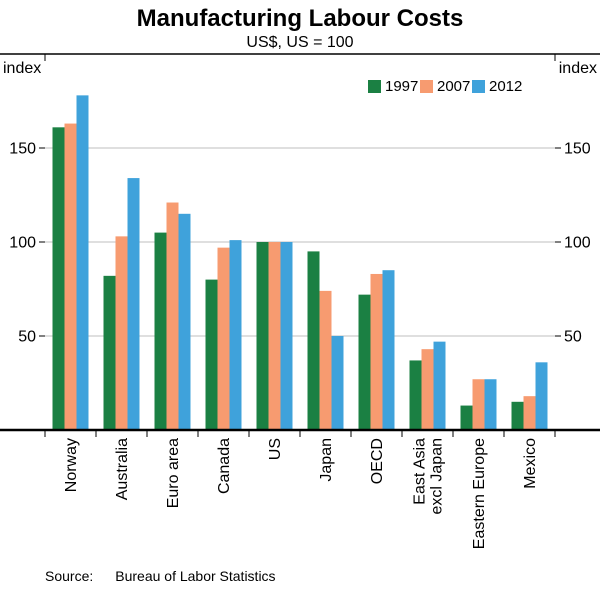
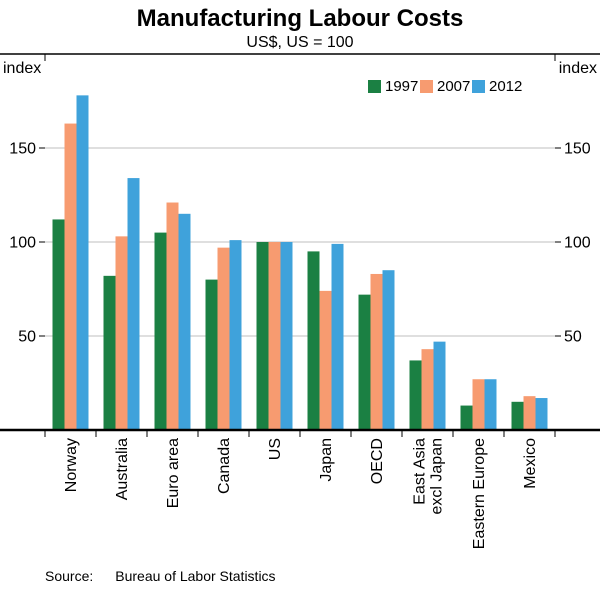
1997/Norway: 161 -> 112
2012/Japan: 50 -> 99
2012/Mexico: 36 -> 17
